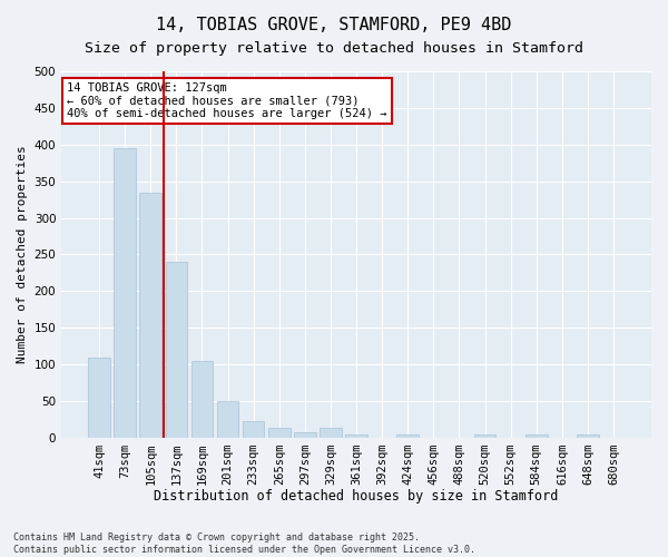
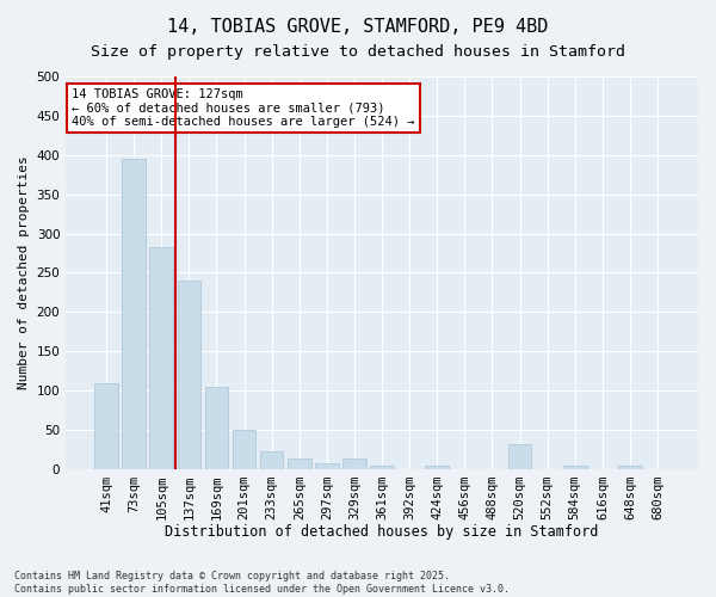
105sqm: 335 -> 282
520sqm: 5 -> 32
